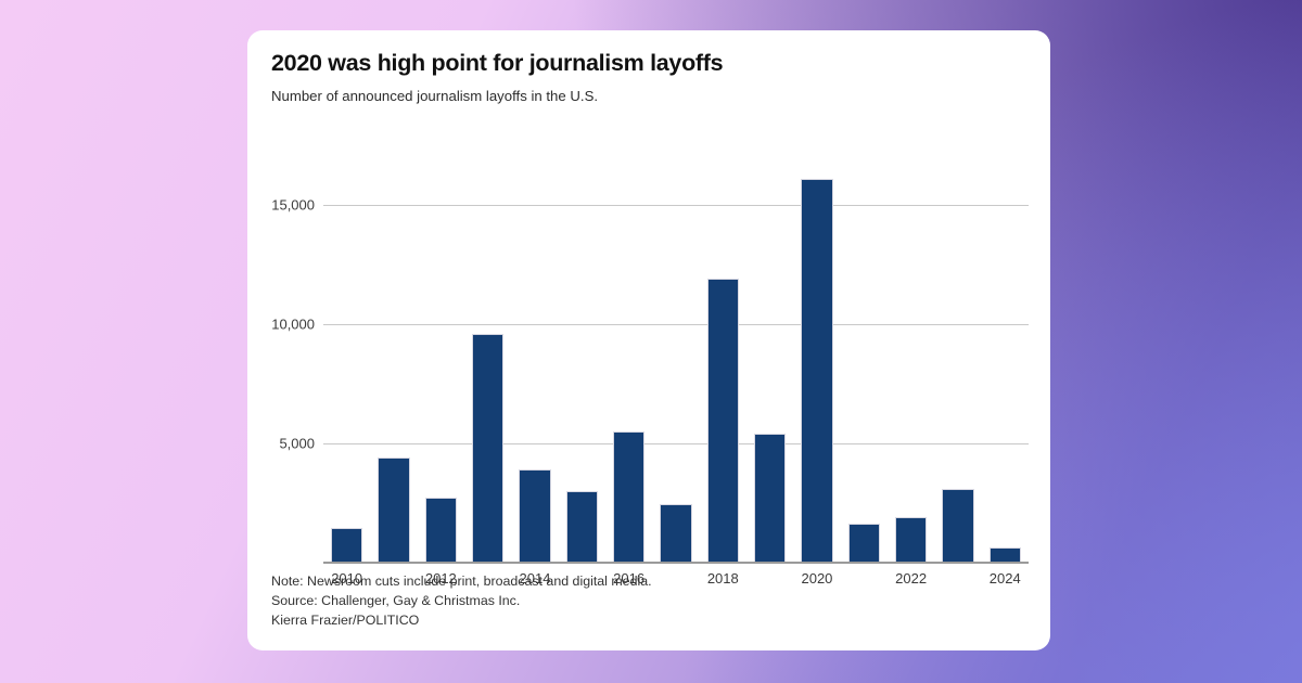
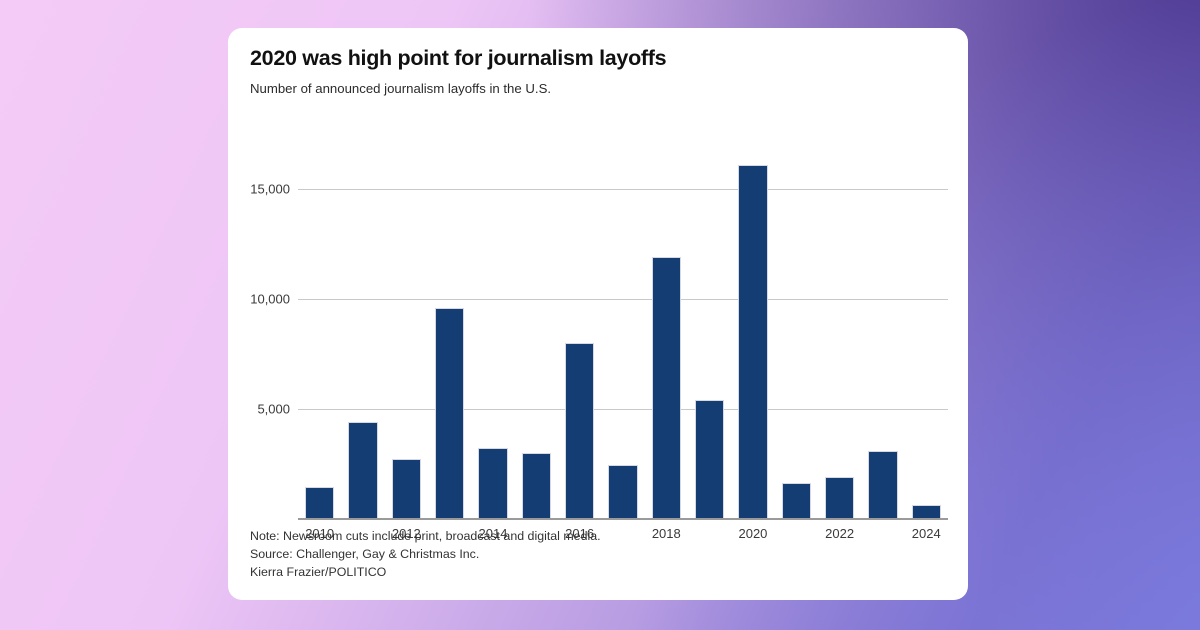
2014: 3900 -> 3200
2016: 5500 -> 8000
